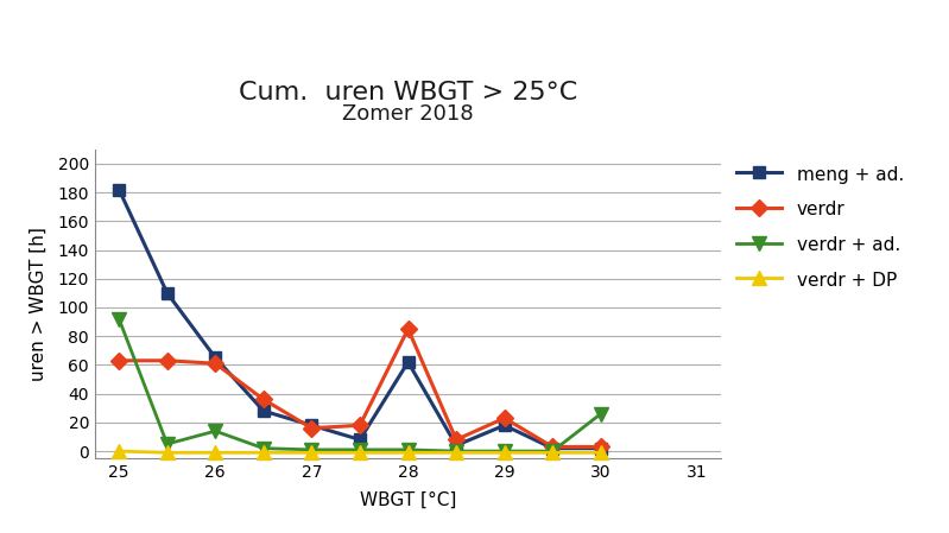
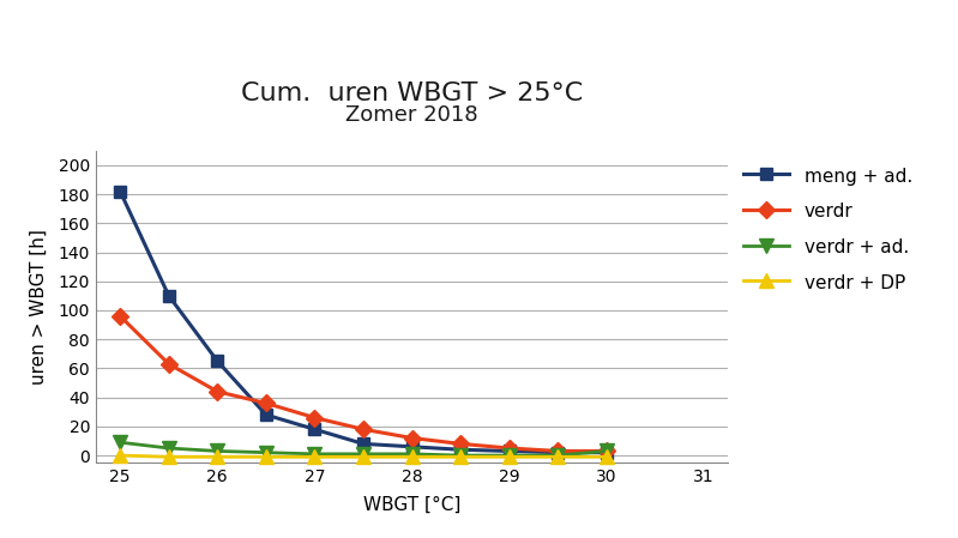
verdr/25: 63 -> 96
verdr + ad./25: 92 -> 9
verdr/26: 61 -> 44
verdr + ad./26: 14 -> 3
verdr/27: 16 -> 26
meng + ad./28: 62 -> 6
verdr/28: 85 -> 12
meng + ad./29: 18 -> 3
verdr/29: 23 -> 5
verdr + ad./30: 26 -> 3
